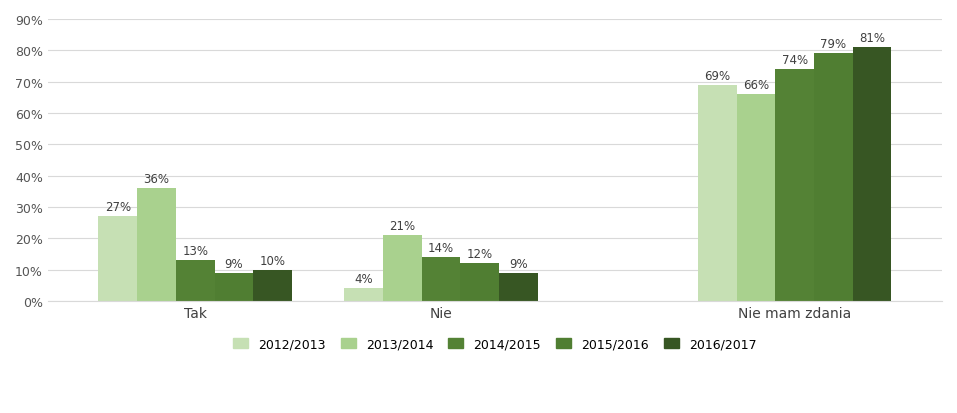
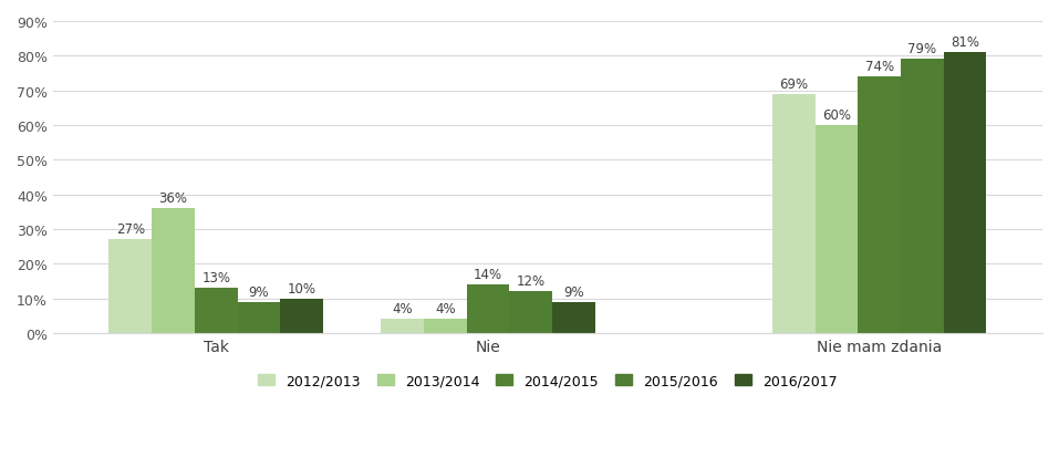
2013/2014/Nie: 21% -> 4%
2013/2014/Nie mam zdania: 66% -> 60%
